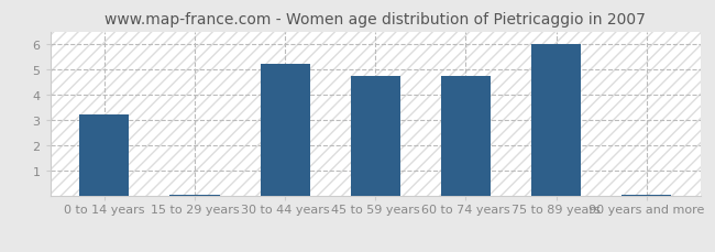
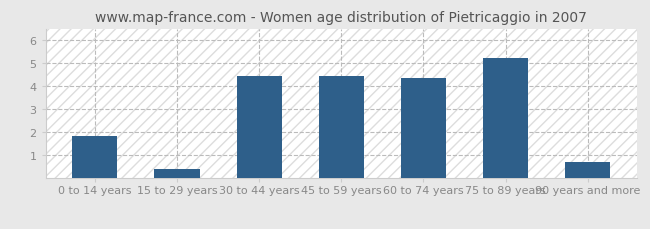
0 to 14 years: 3.25 -> 1.85
15 to 29 years: 0.08 -> 0.40
30 to 44 years: 5.25 -> 4.45
45 to 59 years: 4.75 -> 4.45
60 to 74 years: 4.75 -> 4.35
75 to 89 years: 6.00 -> 5.25
90 years and more: 0.08 -> 0.70
